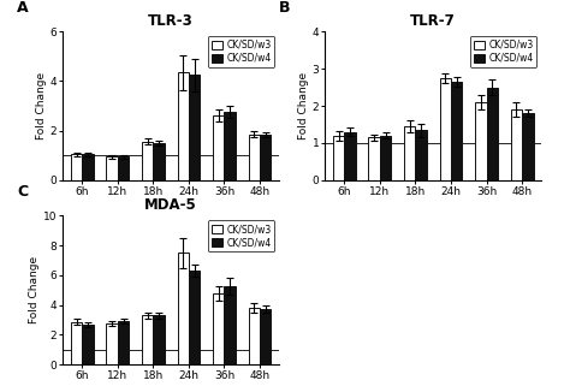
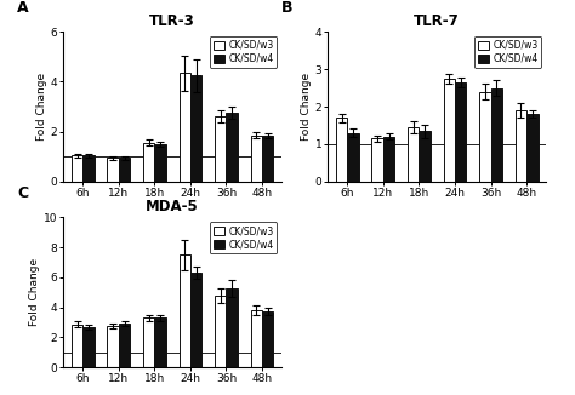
TLR-7/CK/SD/w3/6h: 1.20 -> 1.70
TLR-7/CK/SD/w3/36h: 2.10 -> 2.40
